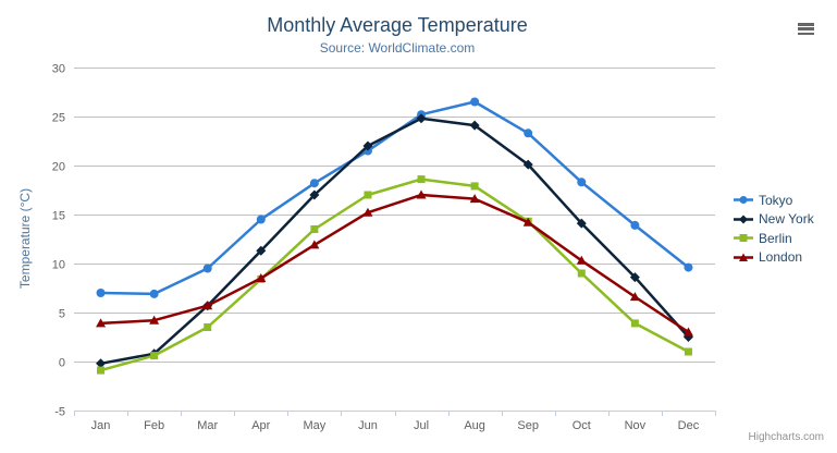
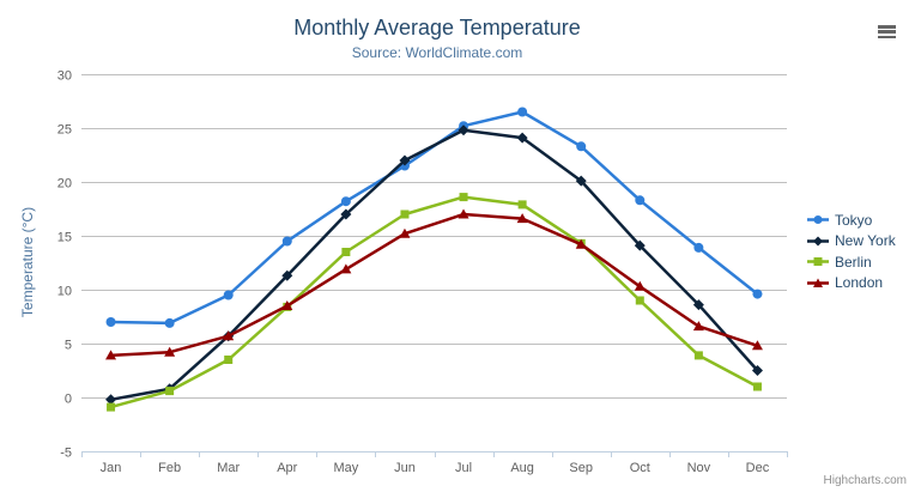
London/Dec: 3 -> 5
